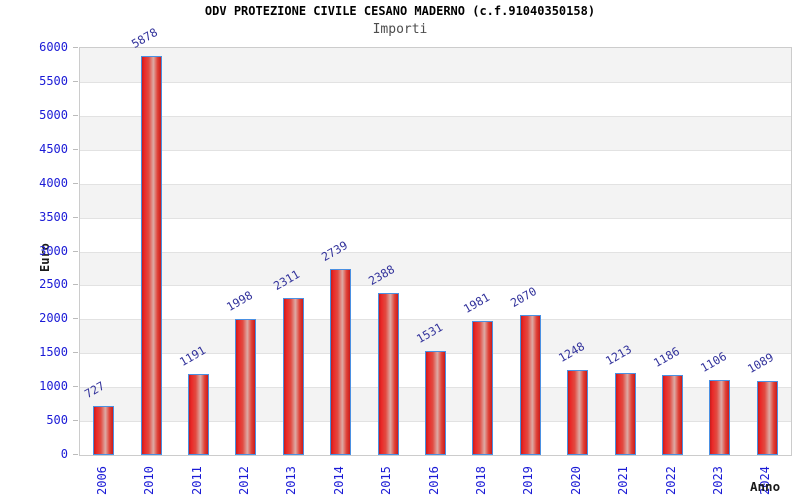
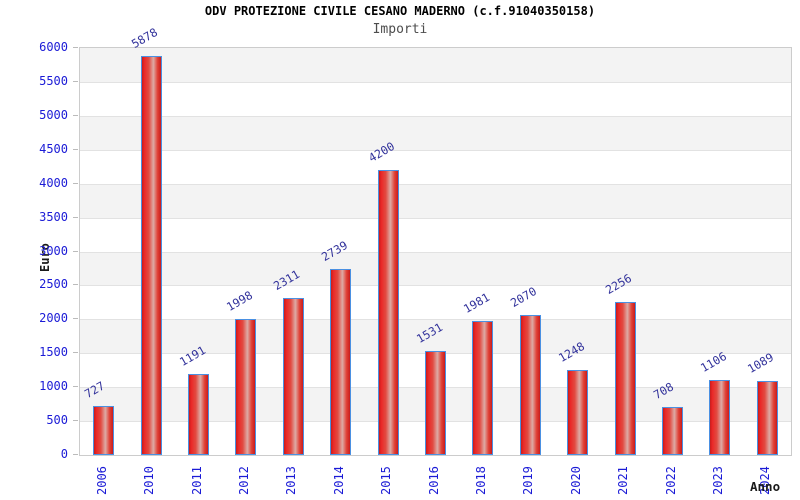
2015: 2388 -> 4200
2021: 1213 -> 2256
2022: 1186 -> 708
